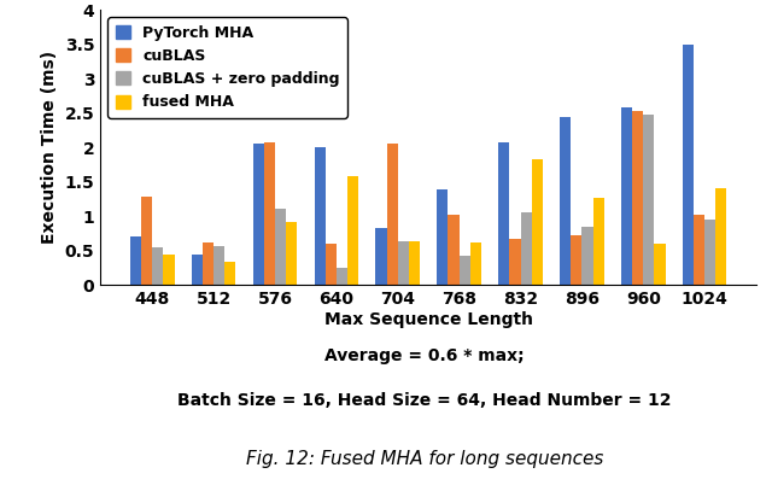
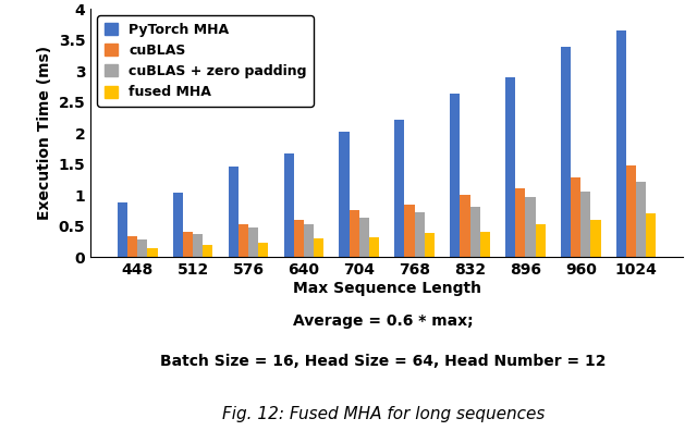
PyTorch MHA/448: 0.70 -> 0.88
cuBLAS/448: 1.28 -> 0.33
cuBLAS + zero padding/448: 0.54 -> 0.28
fused MHA/448: 0.44 -> 0.15
PyTorch MHA/512: 0.44 -> 1.03
cuBLAS/512: 0.62 -> 0.41
cuBLAS + zero padding/512: 0.56 -> 0.37
fused MHA/512: 0.34 -> 0.20
PyTorch MHA/576: 2.06 -> 1.45
cuBLAS/576: 2.08 -> 0.52
cuBLAS + zero padding/576: 1.10 -> 0.47
fused MHA/576: 0.92 -> 0.23
PyTorch MHA/640: 2.00 -> 1.67
cuBLAS + zero padding/640: 0.24 -> 0.53
fused MHA/640: 1.58 -> 0.30
PyTorch MHA/704: 0.82 -> 2.02
cuBLAS/704: 2.06 -> 0.76
fused MHA/704: 0.64 -> 0.32
PyTorch MHA/768: 1.38 -> 2.22
cuBLAS/768: 1.02 -> 0.85
cuBLAS + zero padding/768: 0.42 -> 0.72
fused MHA/768: 0.62 -> 0.38
PyTorch MHA/832: 2.08 -> 2.63
cuBLAS/832: 0.66 -> 1.01
cuBLAS + zero padding/832: 1.06 -> 0.81
fused MHA/832: 1.82 -> 0.40
PyTorch MHA/896: 2.44 -> 2.90
cuBLAS/896: 0.72 -> 1.10
cuBLAS + zero padding/896: 0.84 -> 0.97
fused MHA/896: 1.26 -> 0.53
PyTorch MHA/960: 2.58 -> 3.38
cuBLAS/960: 2.52 -> 1.28
cuBLAS + zero padding/960: 2.48 -> 1.06
PyTorch MHA/1024: 3.50 -> 3.65
cuBLAS/1024: 1.02 -> 1.48
cuBLAS + zero padding/1024: 0.94 -> 1.22
fused MHA/1024: 1.40 -> 0.70
